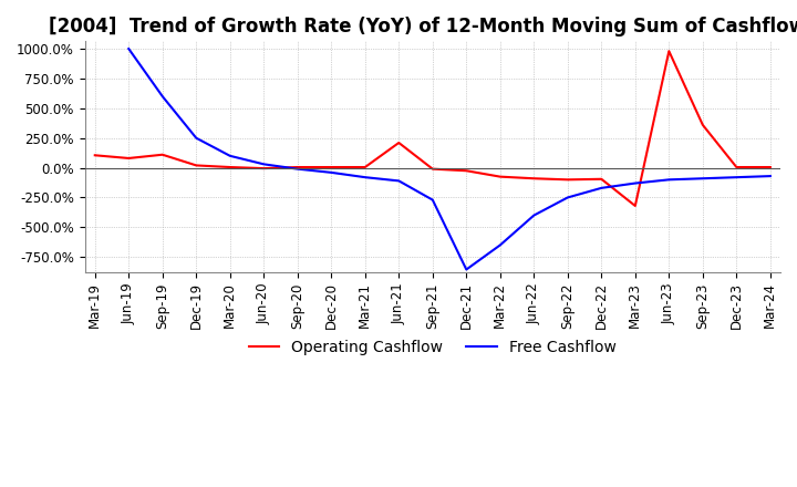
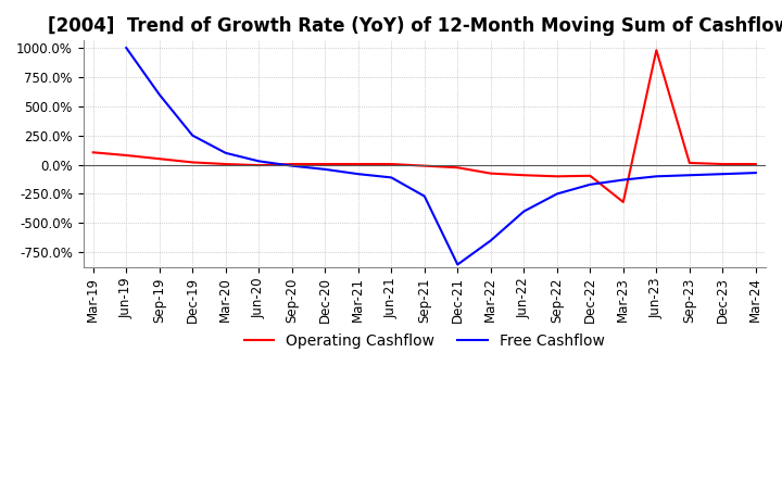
Operating Cashflow/Sep-19: 110% -> 50%
Operating Cashflow/Jun-21: 210% -> 0%
Operating Cashflow/Sep-23: 360% -> 20%
